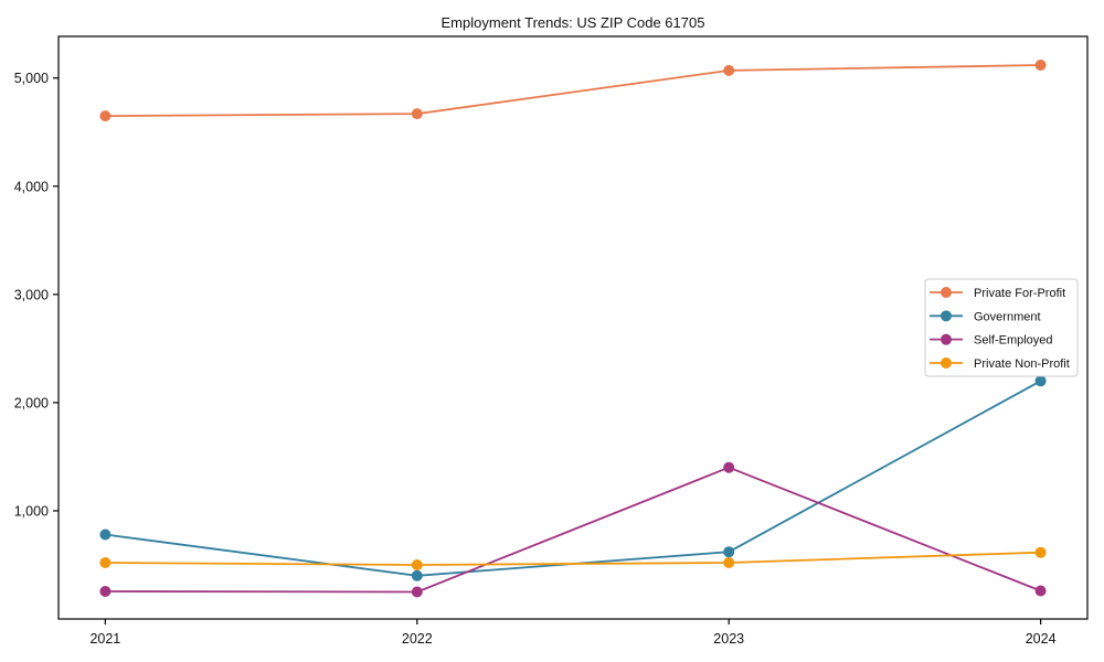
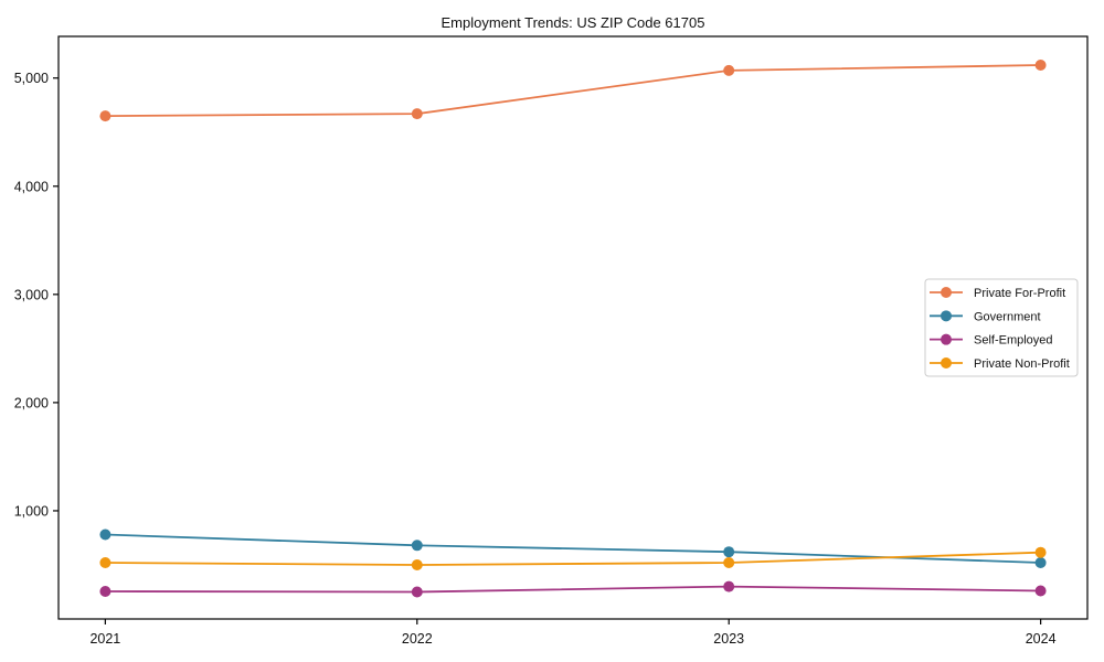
Government/2022: 400 -> 700
Self-Employed/2023: 1400 -> 300
Government/2024: 2200 -> 500
